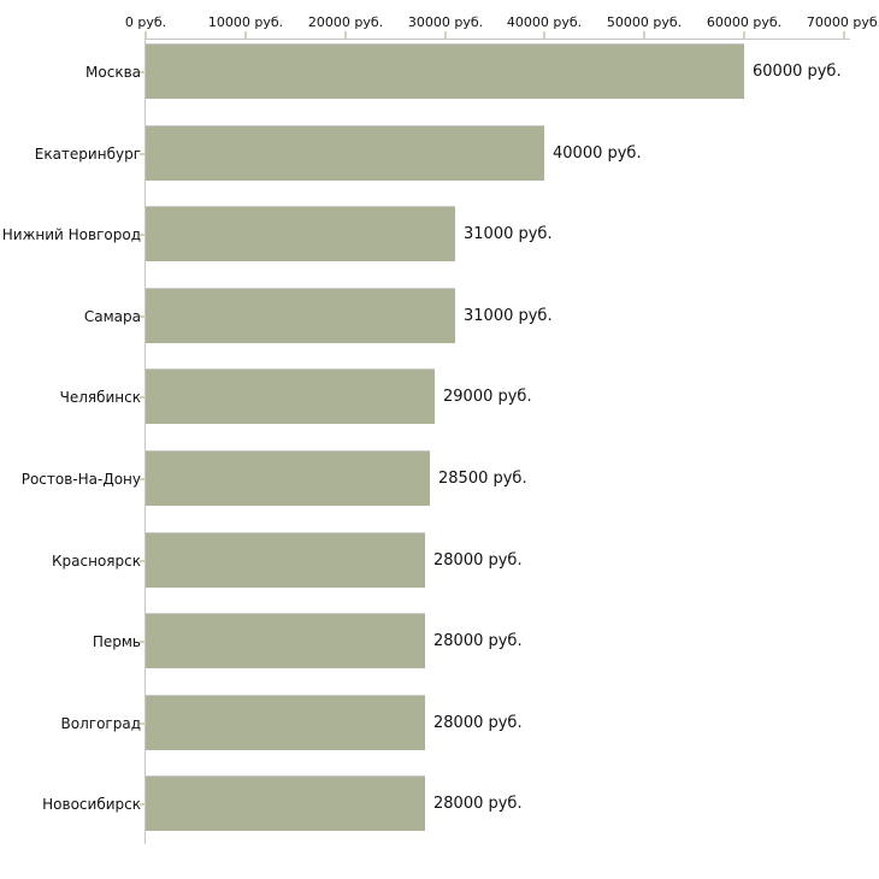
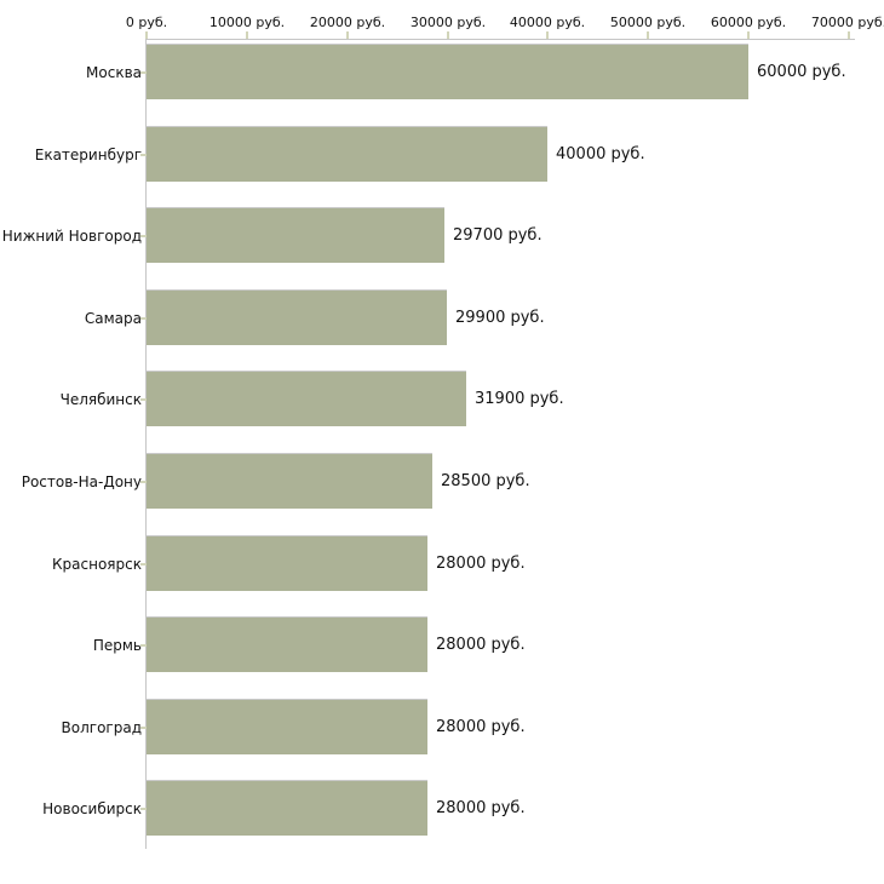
Нижний Новгород: 31000 -> 29700
Самара: 31000 -> 29900
Челябинск: 29000 -> 31900
